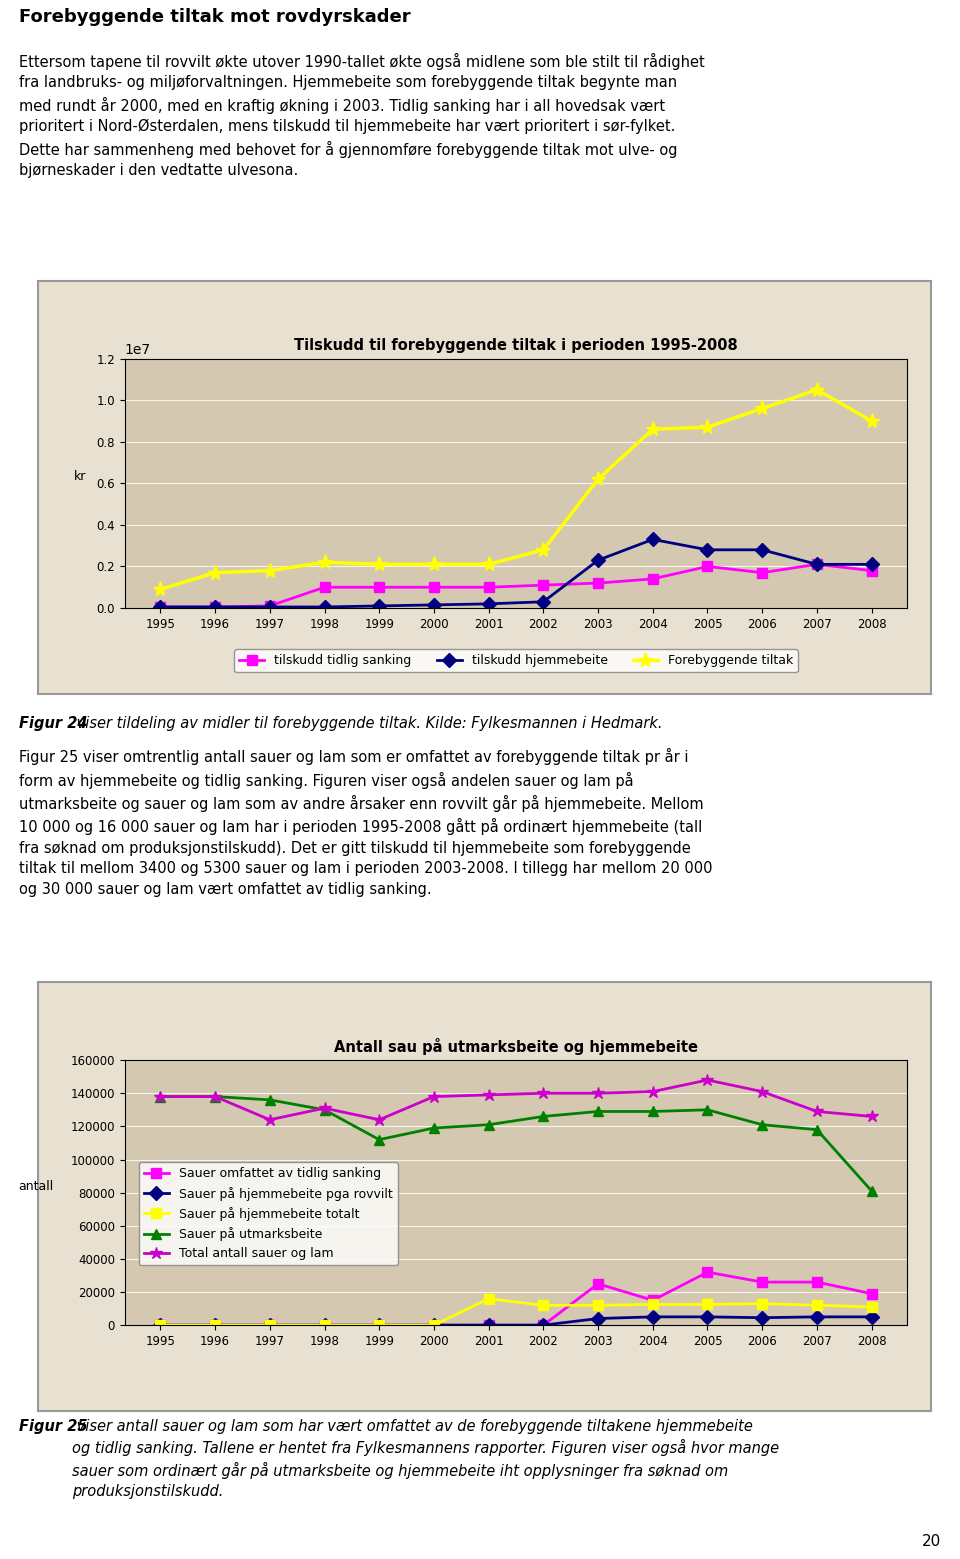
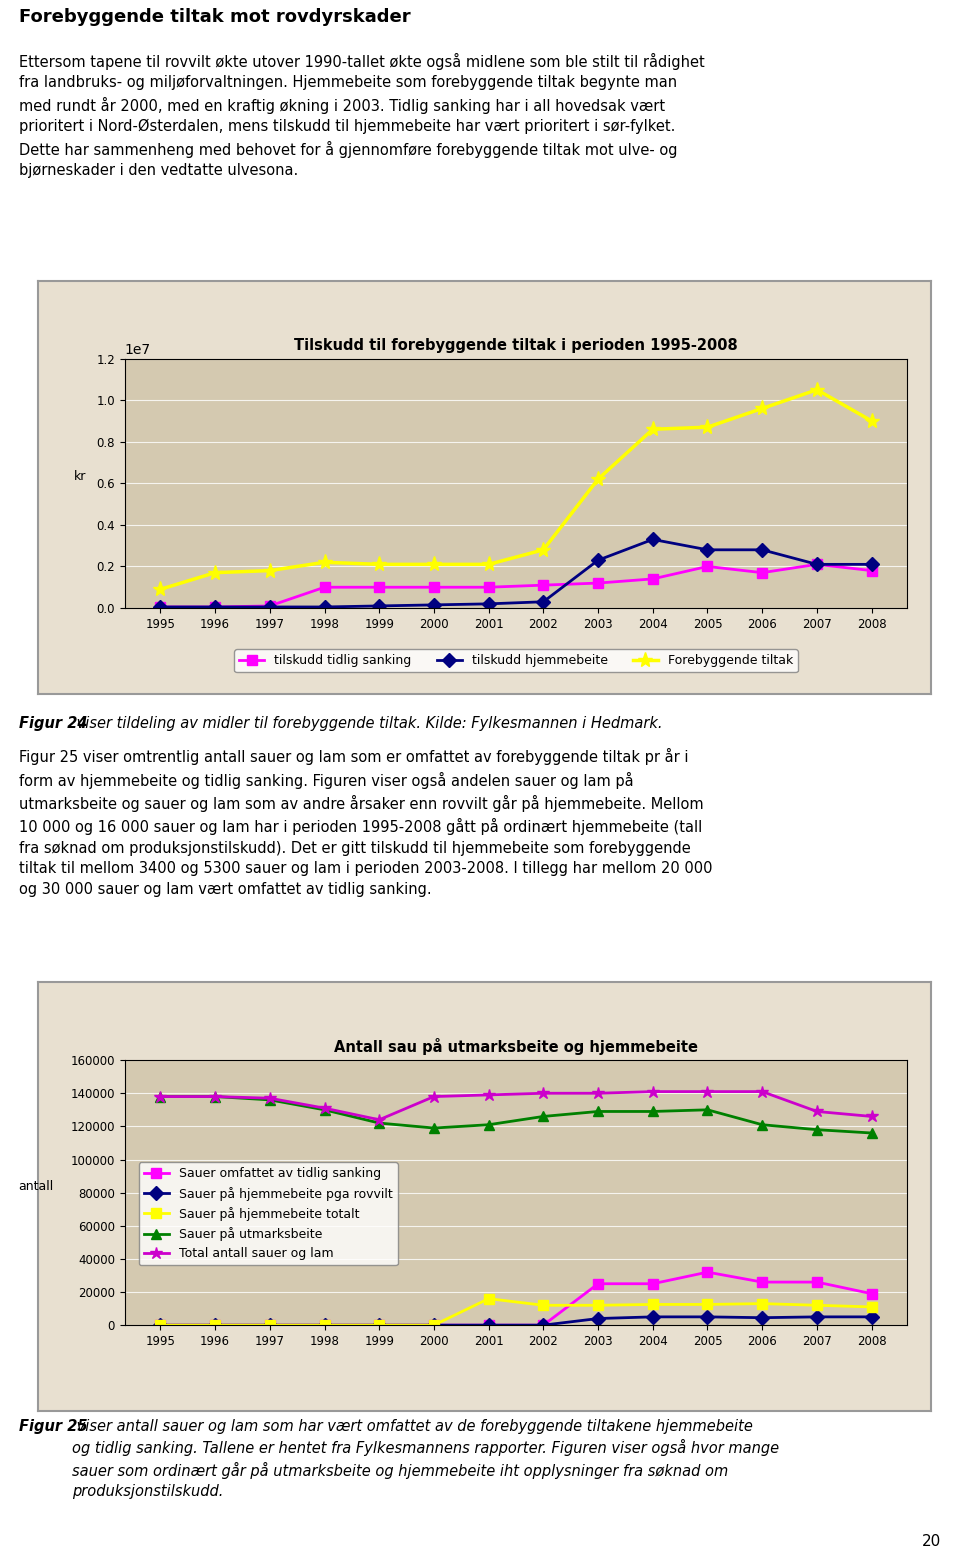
Antall sau på utmarksbeite og hjemmebeite/Total antall sauer og lam/1997: 124000 -> 137000
Antall sau på utmarksbeite og hjemmebeite/Sauer på utmarksbeite/1999: 112000 -> 122000
Antall sau på utmarksbeite og hjemmebeite/Sauer omfattet av tidlig sanking/2004: 15000 -> 25000
Antall sau på utmarksbeite og hjemmebeite/Total antall sauer og lam/2005: 148000 -> 141000
Antall sau på utmarksbeite og hjemmebeite/Sauer på utmarksbeite/2008: 81000 -> 116000
